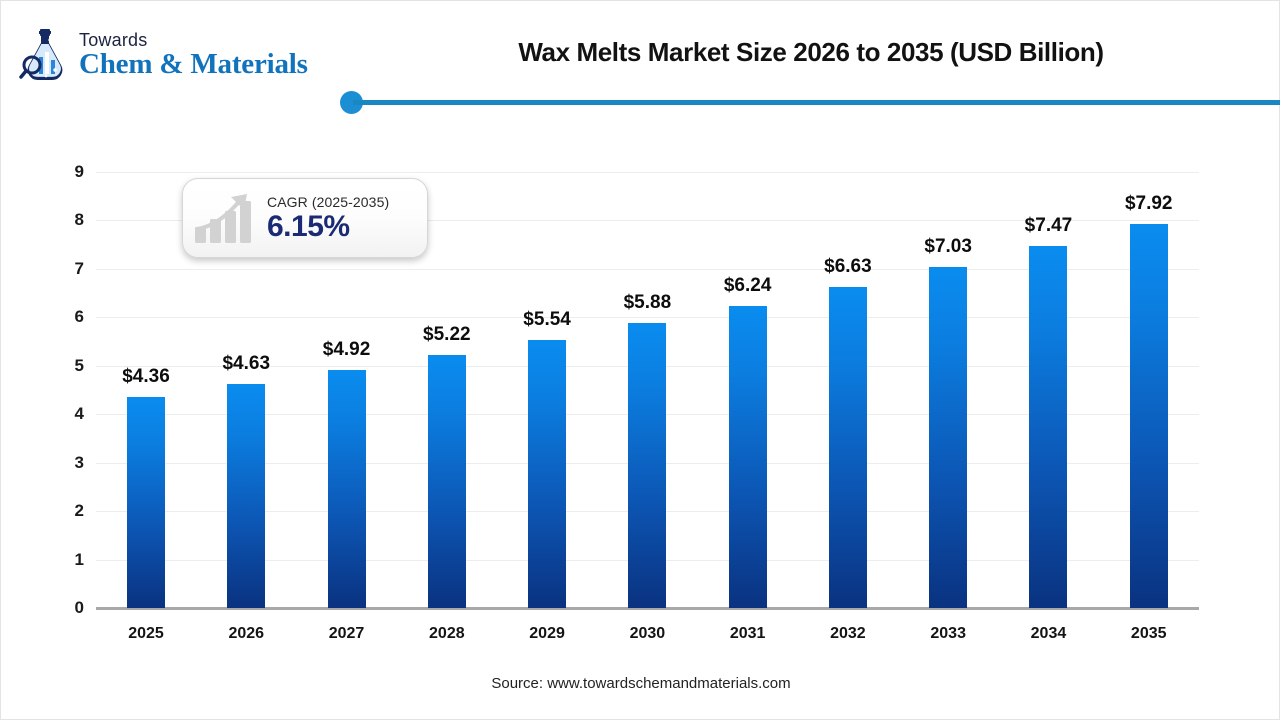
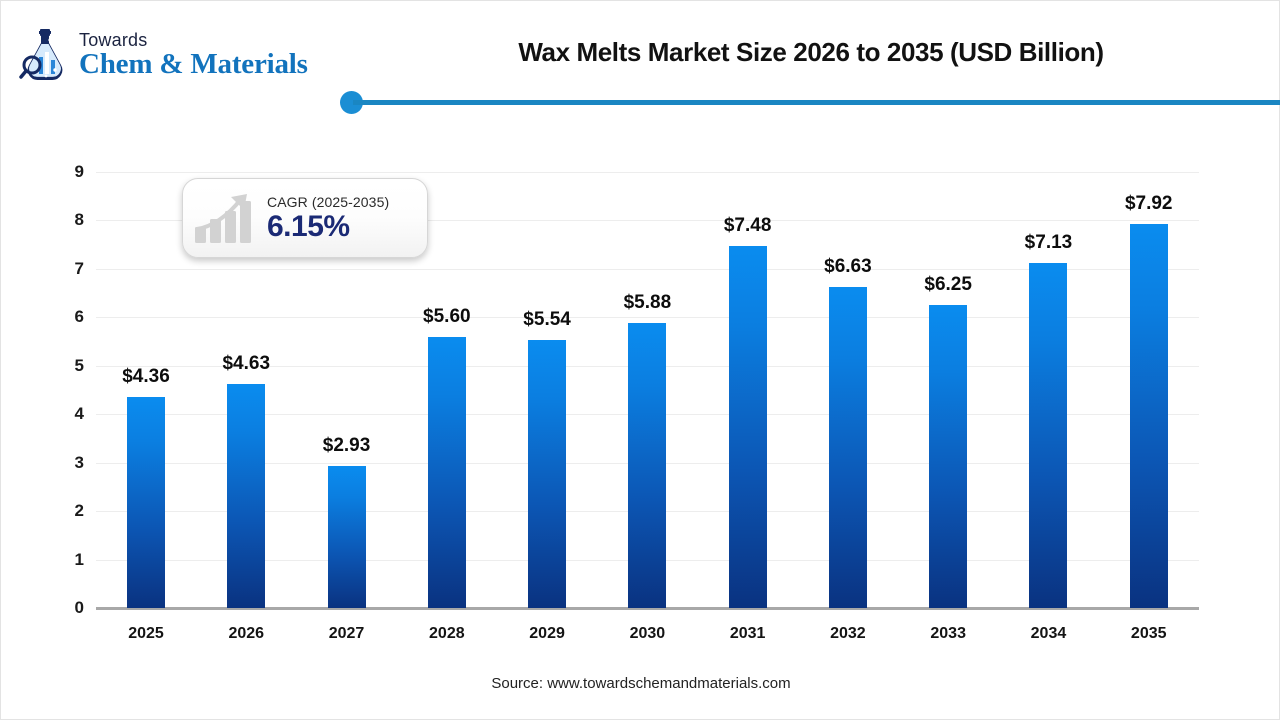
2027: $4.92 -> $2.93
2028: $5.22 -> $5.60
2031: $6.24 -> $7.48
2033: $7.03 -> $6.25
2034: $7.47 -> $7.13
